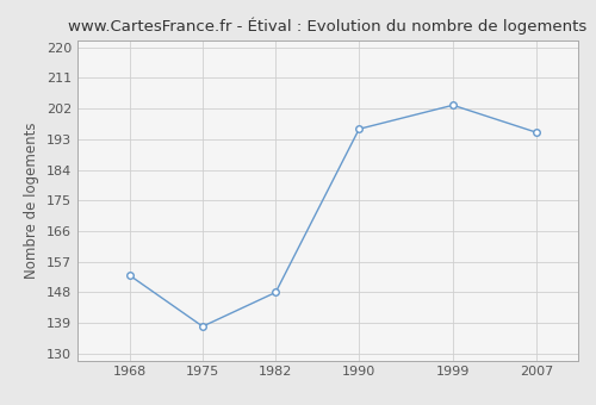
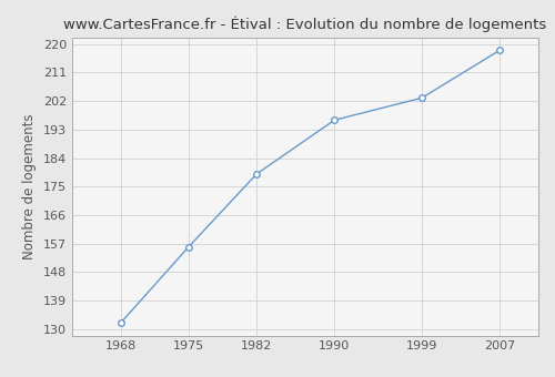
1968: 153 -> 132
1975: 138 -> 156
1982: 148 -> 179
2007: 195 -> 218
